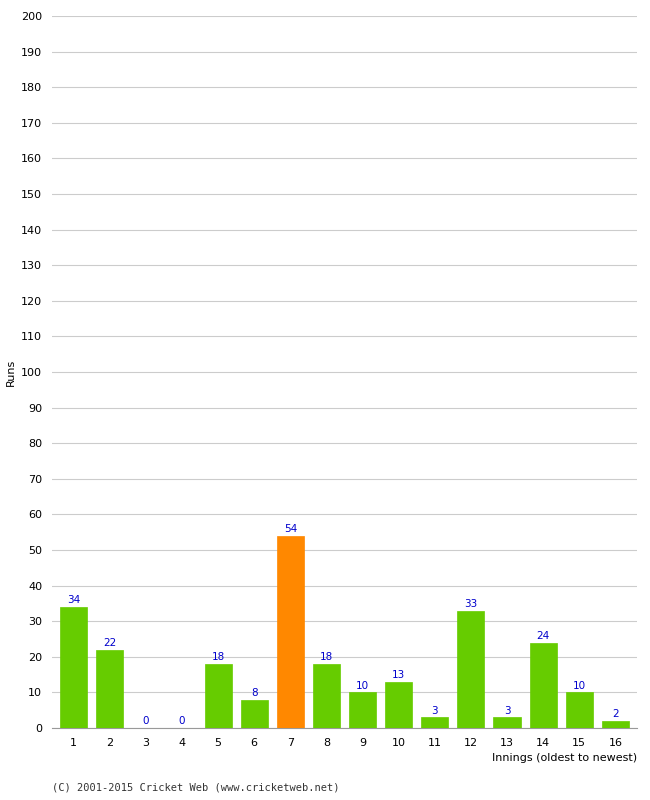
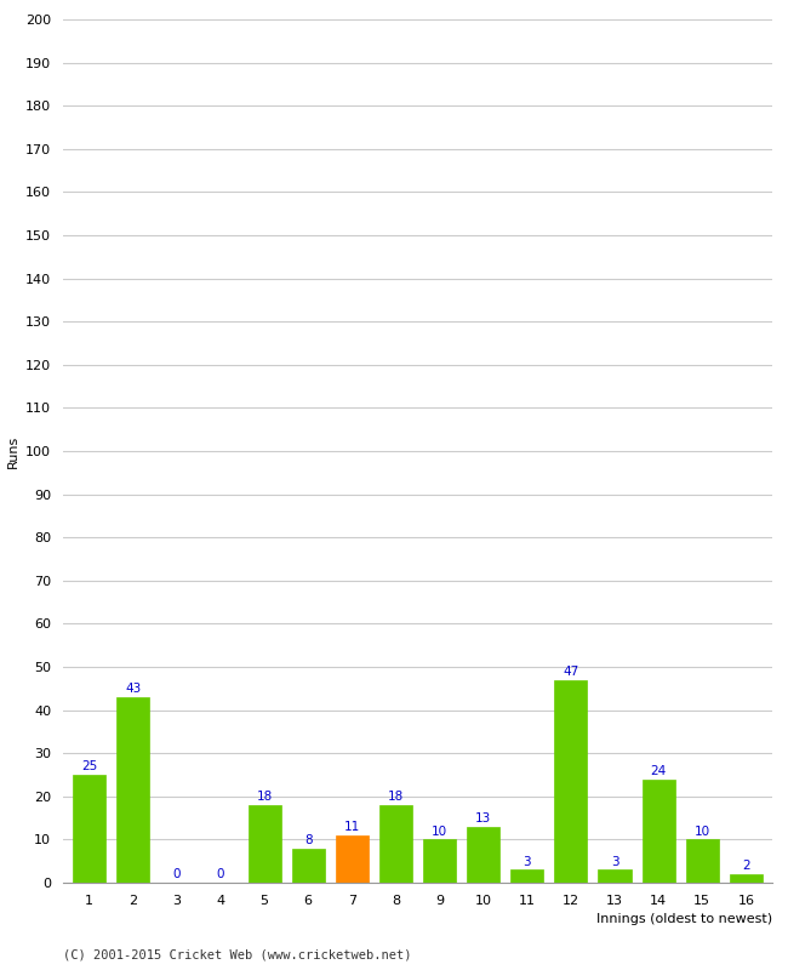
1: 34 -> 25
2: 22 -> 43
7: 54 -> 11
12: 33 -> 47
